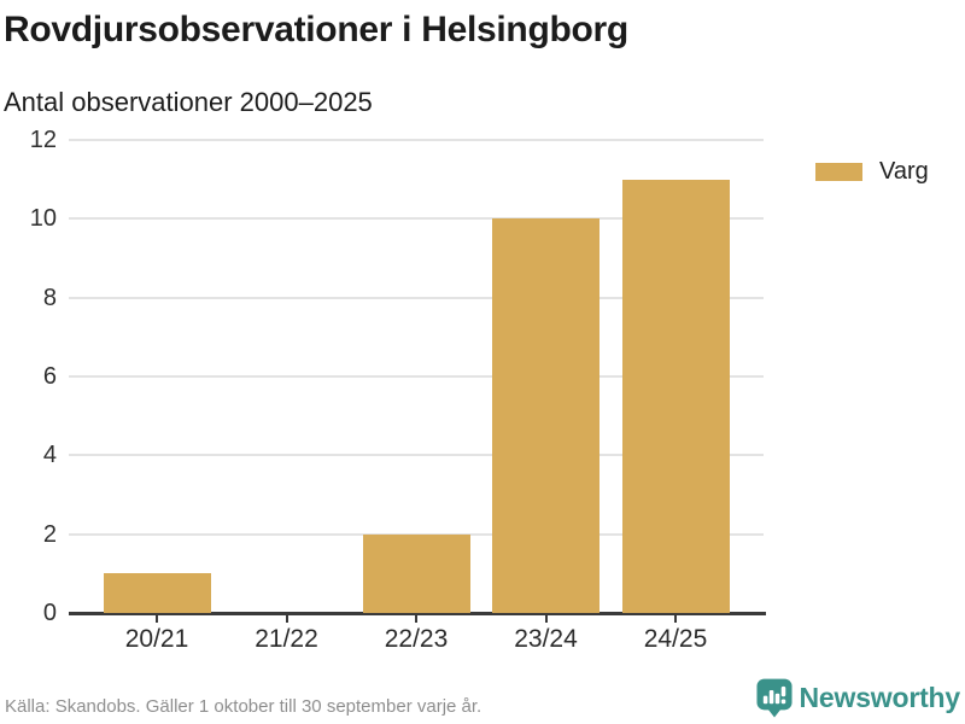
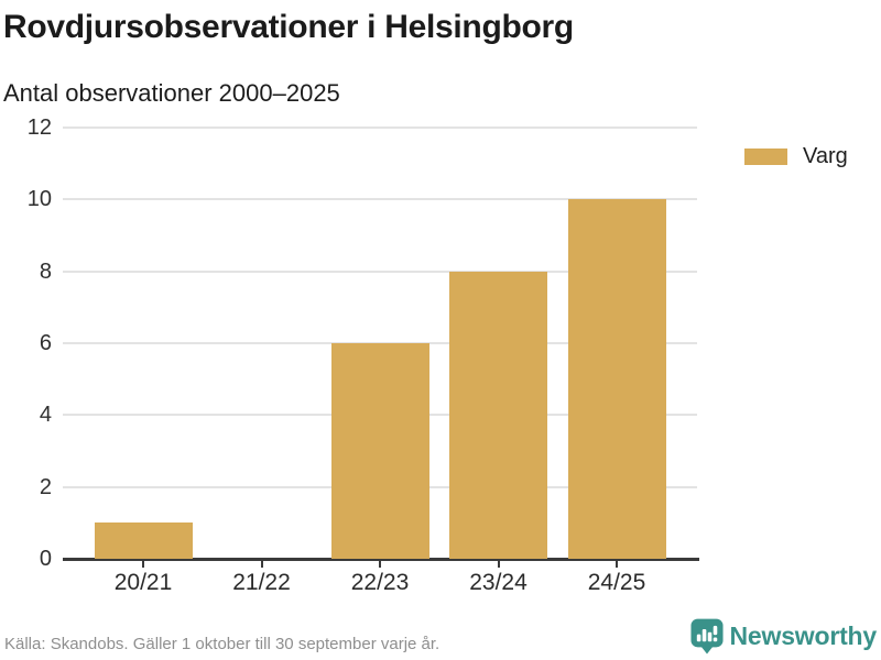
22/23: 2 -> 6
23/24: 10 -> 8
24/25: 11 -> 10
